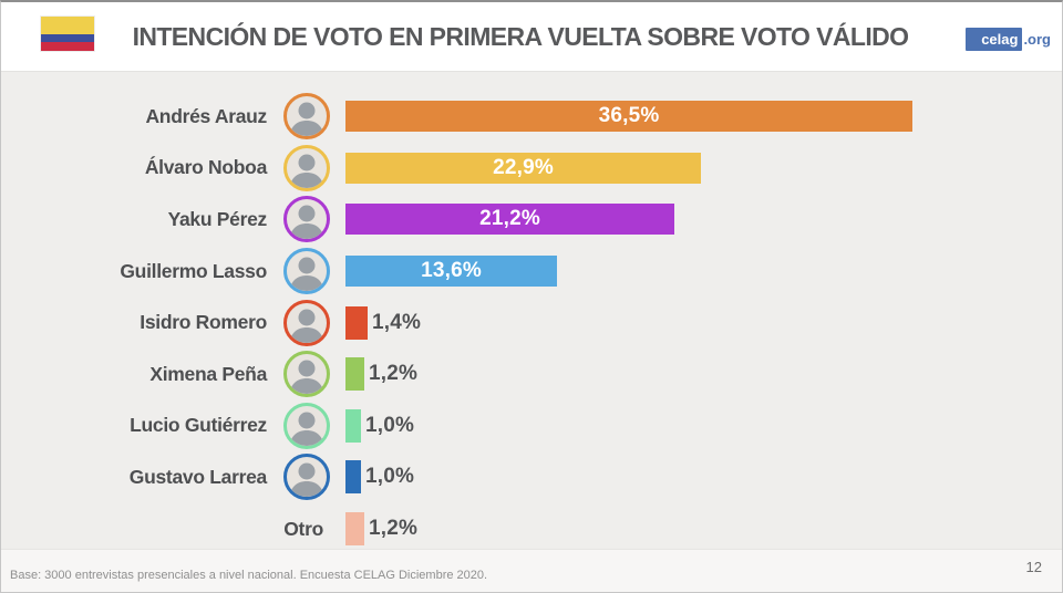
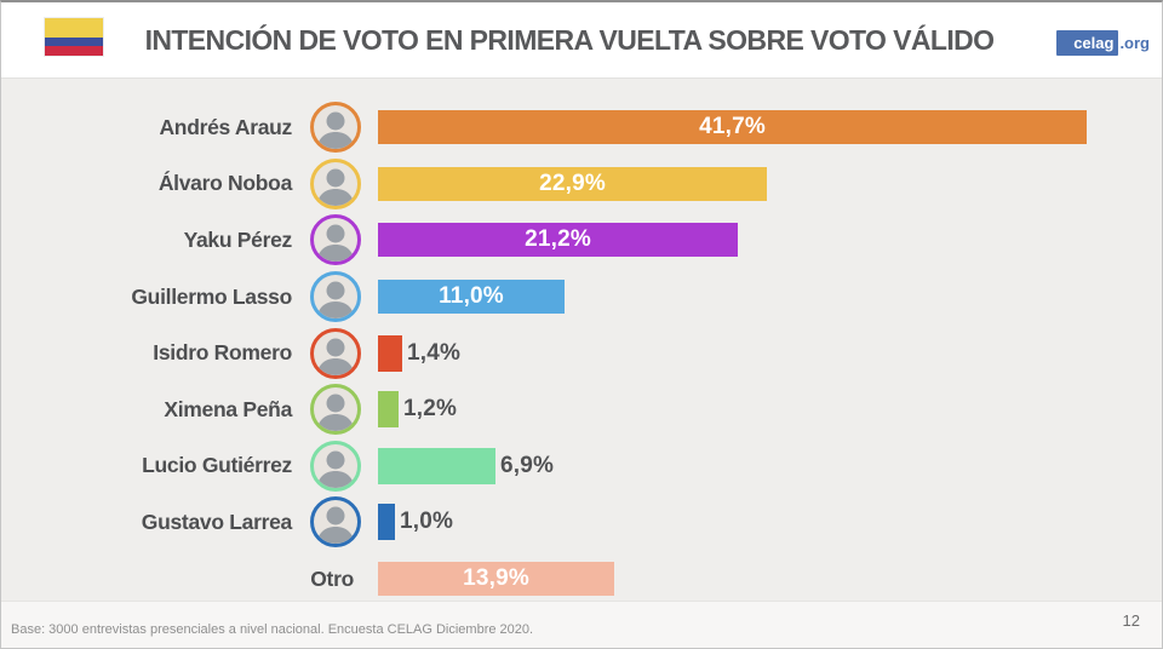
Andrés Arauz: 36,5% -> 41,7%
Guillermo Lasso: 13,6% -> 11,0%
Lucio Gutiérrez: 1,0% -> 6,9%
Otro: 1,2% -> 13,9%
